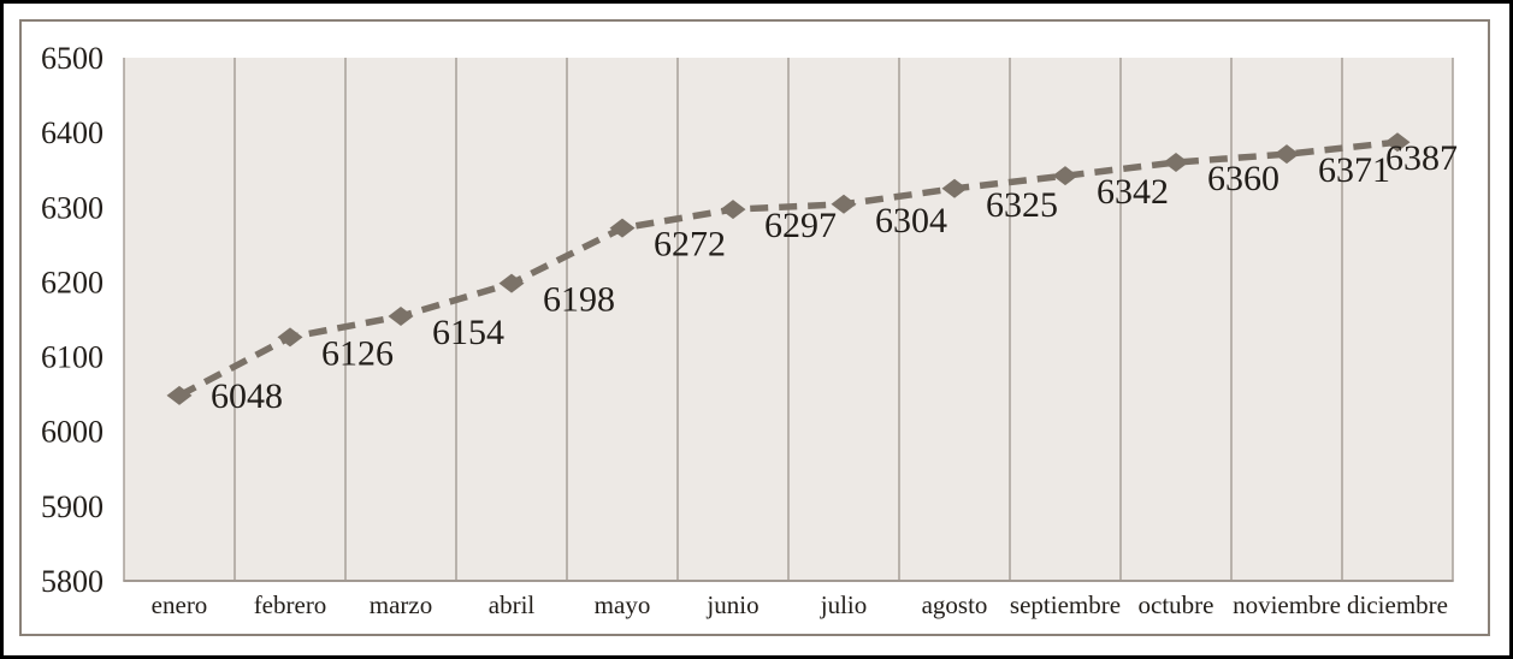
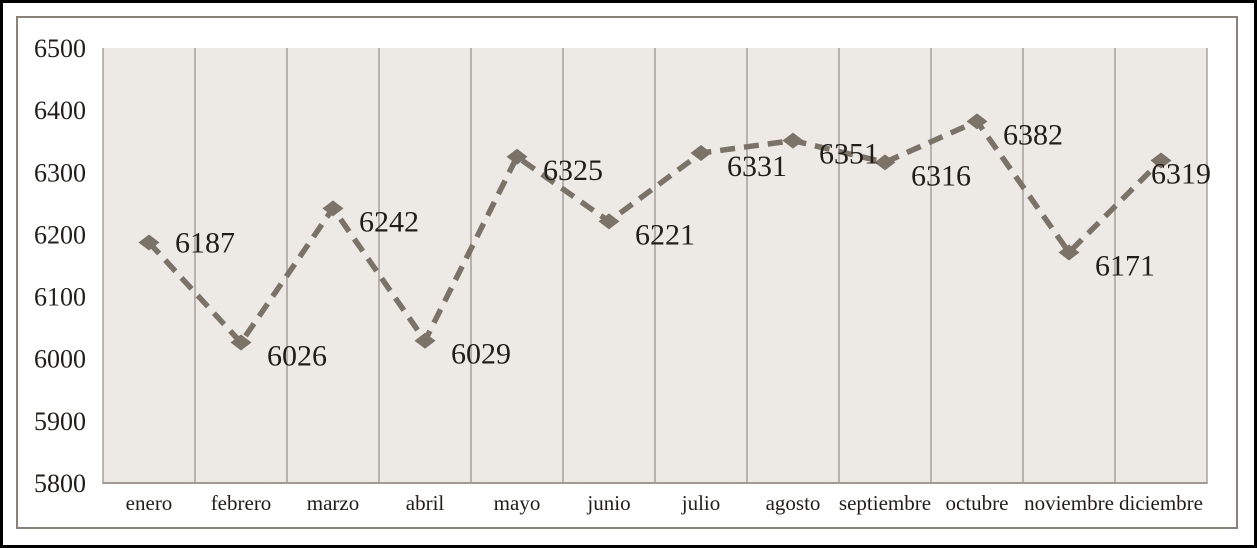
enero: 6048 -> 6187
febrero: 6126 -> 6026
marzo: 6154 -> 6242
abril: 6198 -> 6029
mayo: 6272 -> 6325
junio: 6297 -> 6221
julio: 6304 -> 6331
agosto: 6325 -> 6351
septiembre: 6342 -> 6316
octubre: 6360 -> 6382
noviembre: 6371 -> 6171
diciembre: 6387 -> 6319
